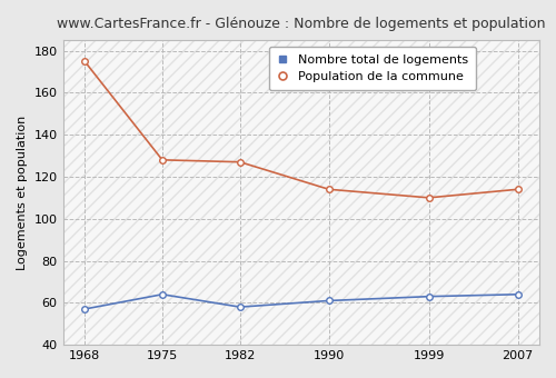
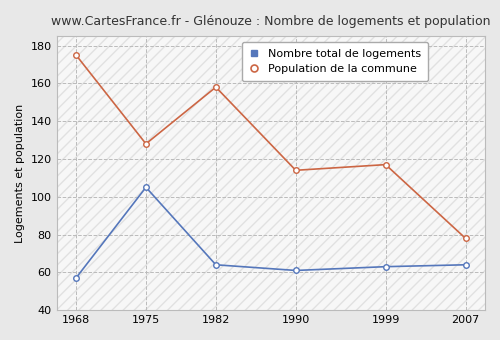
Nombre total de logements/1975: 64 -> 105
Nombre total de logements/1982: 58 -> 64
Population de la commune/1982: 127 -> 158
Population de la commune/1999: 110 -> 117
Population de la commune/2007: 114 -> 78
